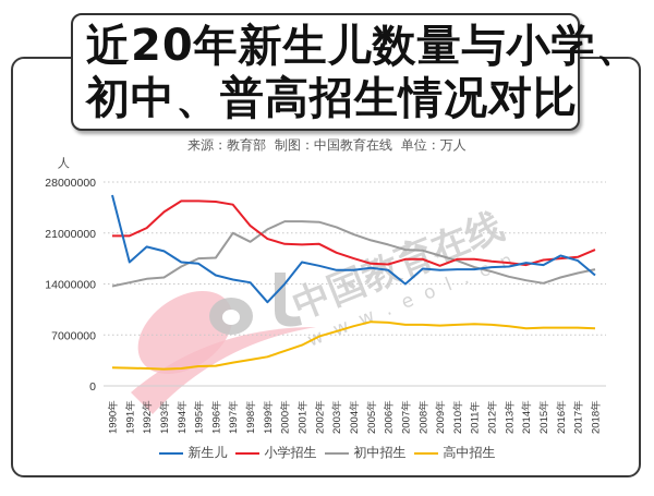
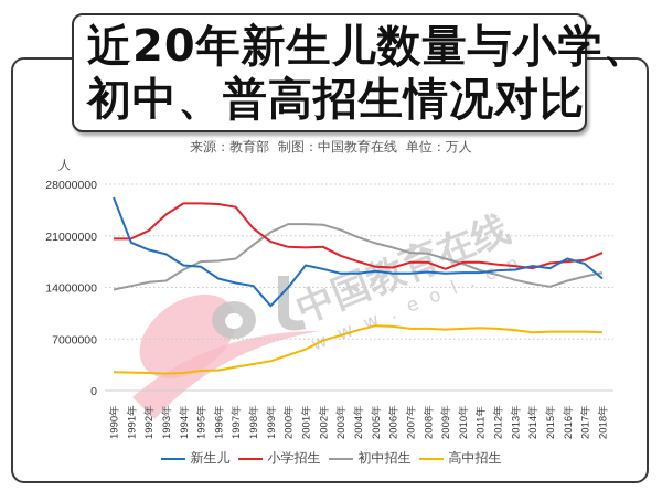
新生儿/1991年: 17000000 -> 20000000
初中招生/1997年: 21000000 -> 18000000
新生儿/2007年: 14000000 -> 16000000
